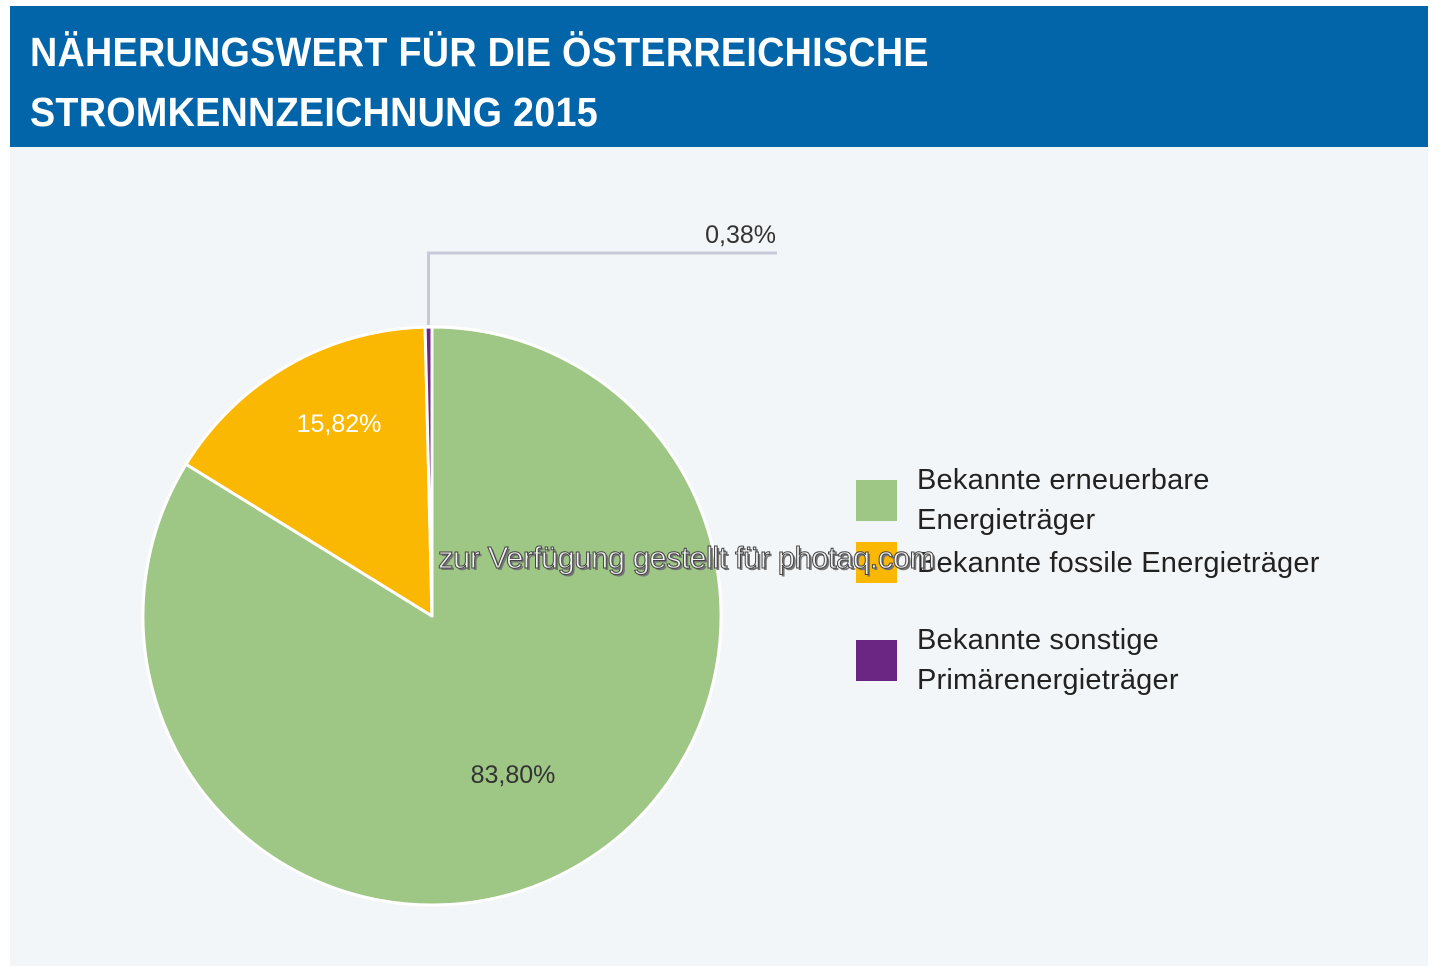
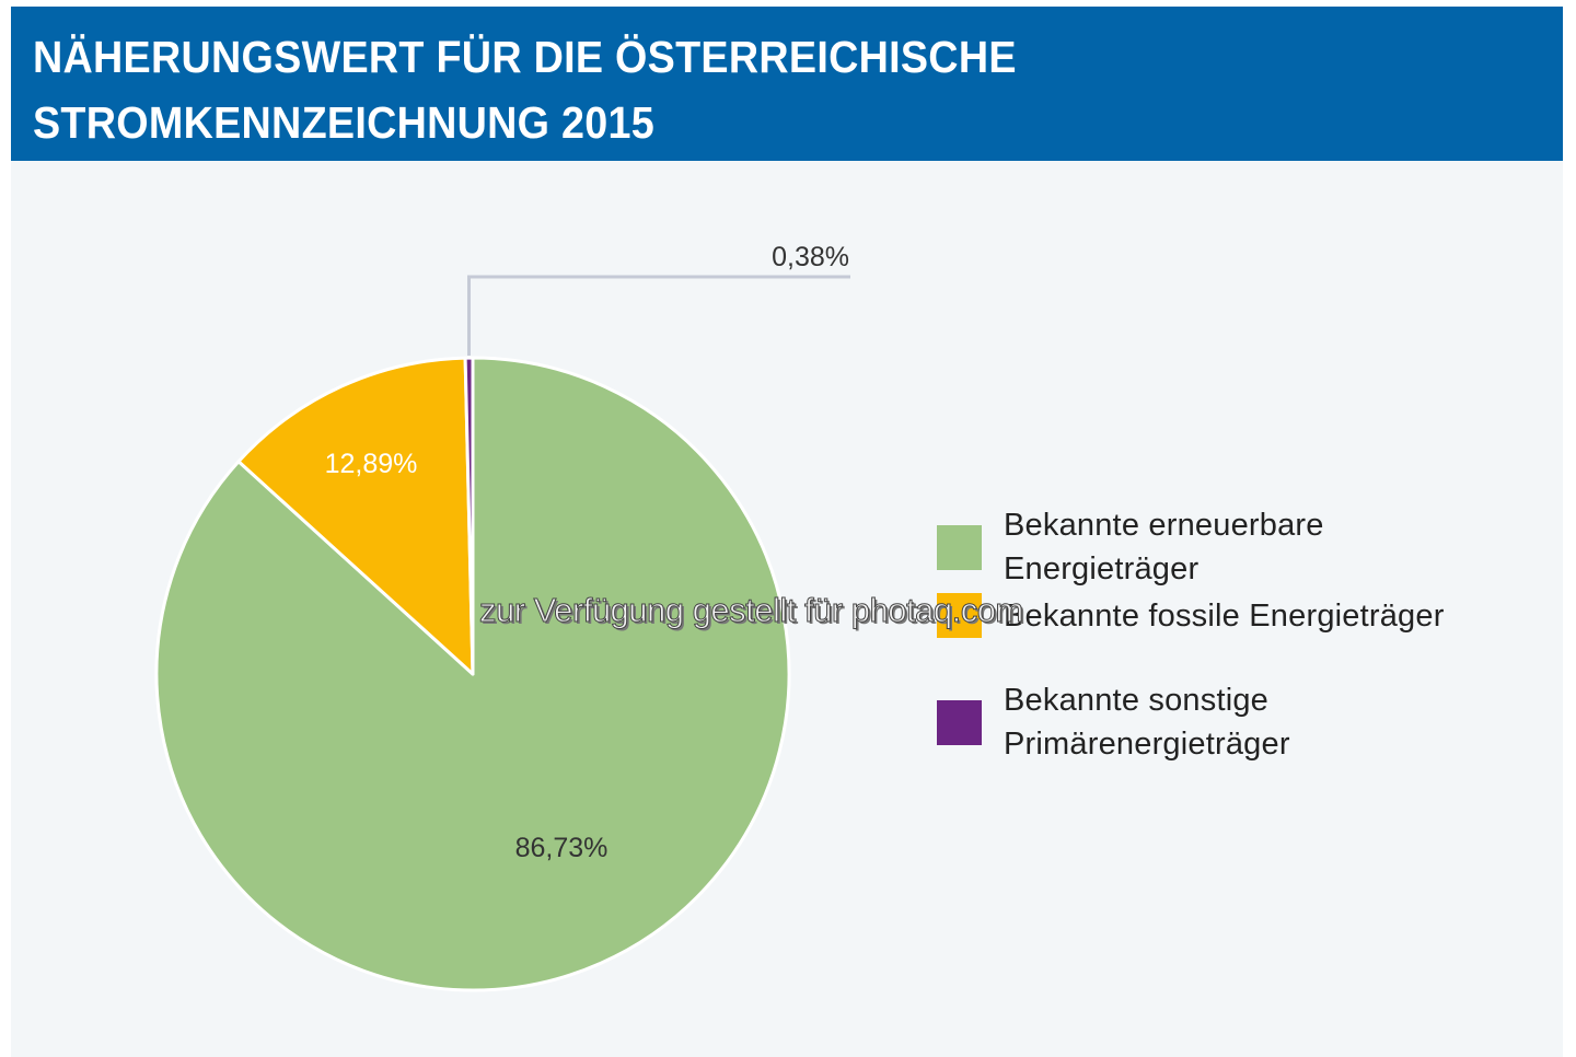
Bekannte erneuerbare Energieträger: 83,80% -> 86,73%
Bekannte fossile Energieträger: 15,82% -> 12,89%
